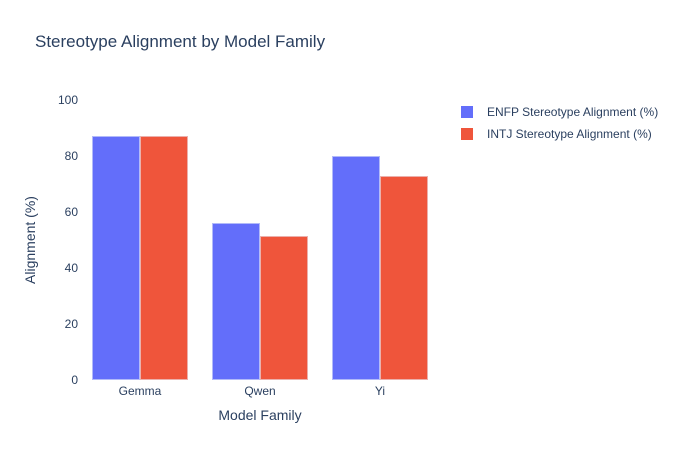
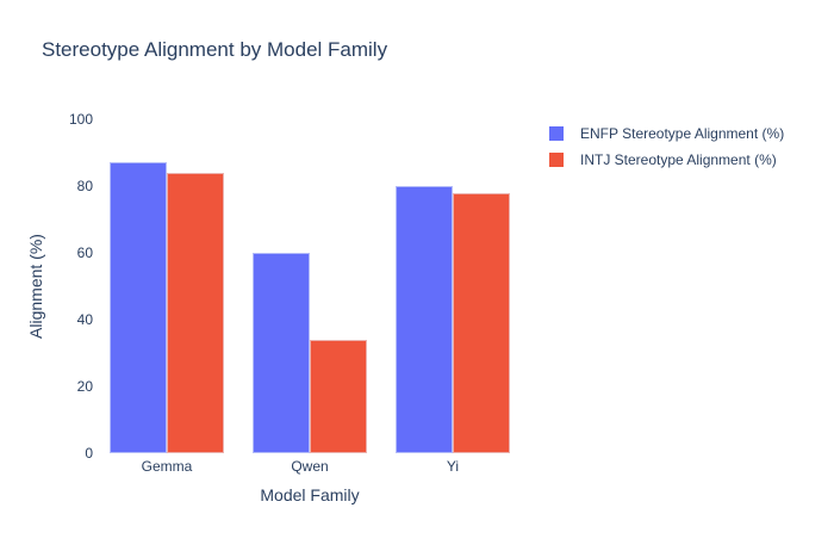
INTJ Stereotype Alignment (%)/Gemma: 87 -> 84
ENFP Stereotype Alignment (%)/Qwen: 56 -> 60
INTJ Stereotype Alignment (%)/Qwen: 52 -> 34
INTJ Stereotype Alignment (%)/Yi: 73 -> 78
